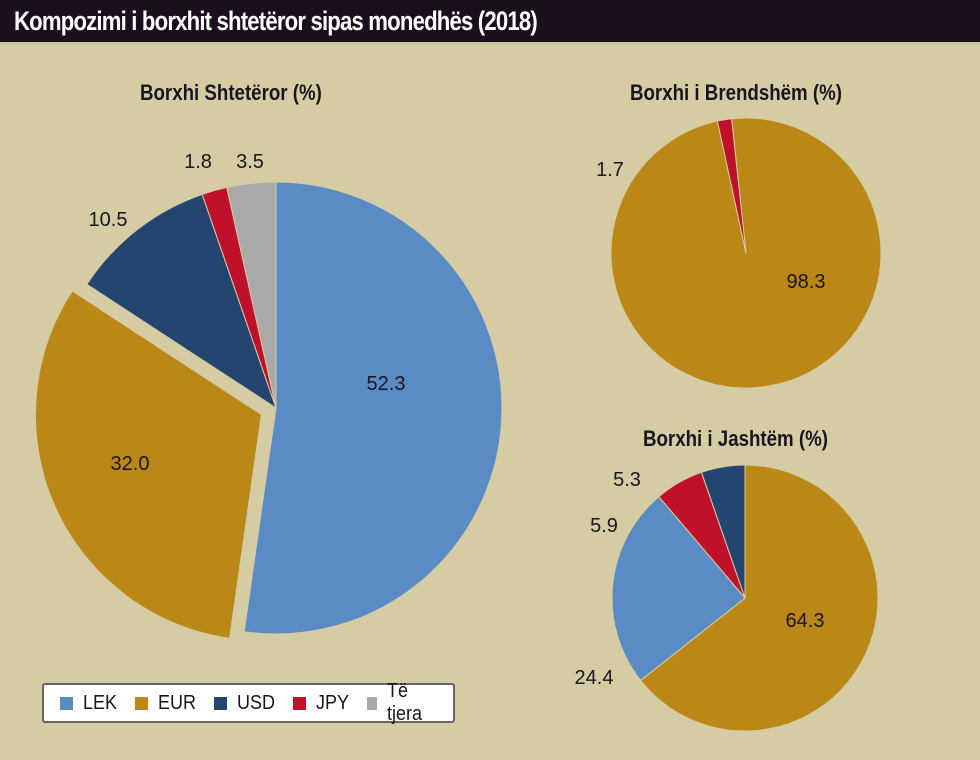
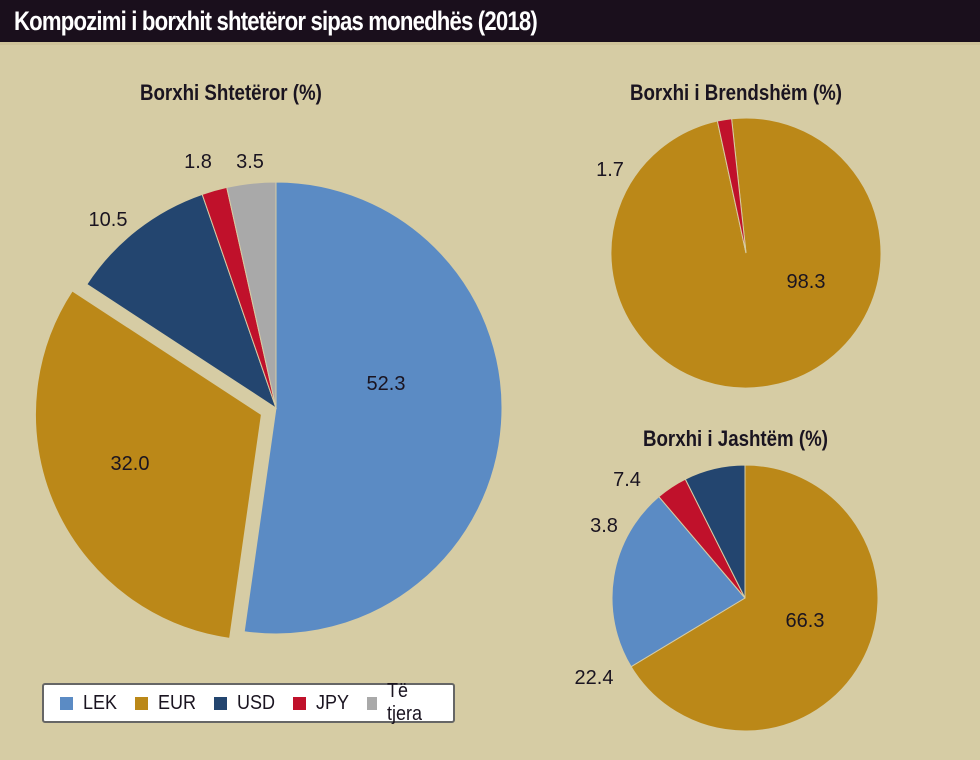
Borxhi i Jashtëm (%)/EUR: 64.3 -> 66.3
Borxhi i Jashtëm (%)/LEK: 24.4 -> 22.4
Borxhi i Jashtëm (%)/JPY: 5.9 -> 3.8
Borxhi i Jashtëm (%)/USD: 5.3 -> 7.4
